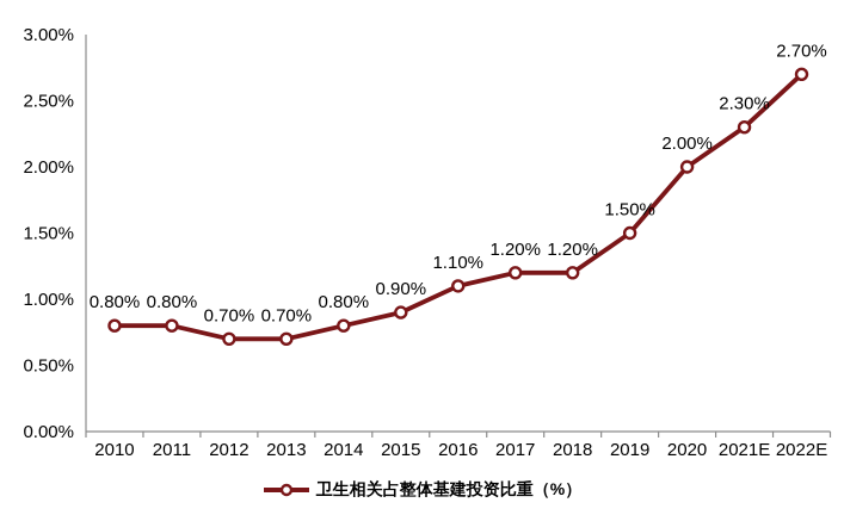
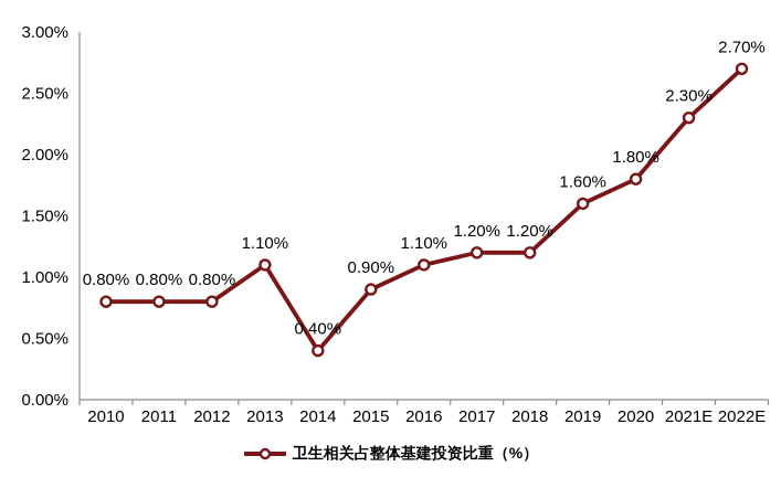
2012: 0.70% -> 0.80%
2013: 0.70% -> 1.10%
2014: 0.80% -> 0.40%
2019: 1.50% -> 1.60%
2020: 2.00% -> 1.80%
